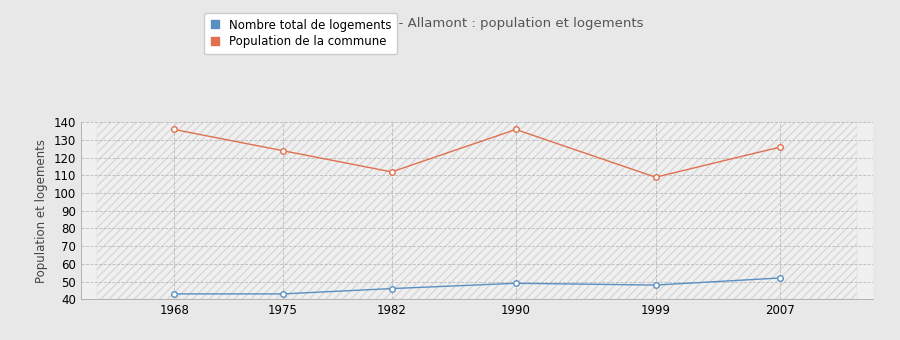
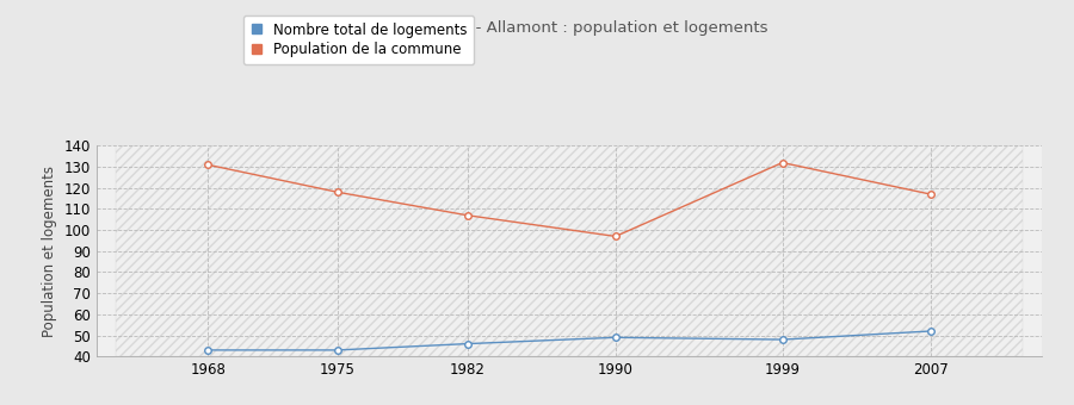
Population de la commune/1968: 136 -> 131
Population de la commune/1975: 124 -> 118
Population de la commune/1982: 112 -> 107
Population de la commune/1990: 136 -> 97
Population de la commune/1999: 109 -> 132
Population de la commune/2007: 126 -> 117
